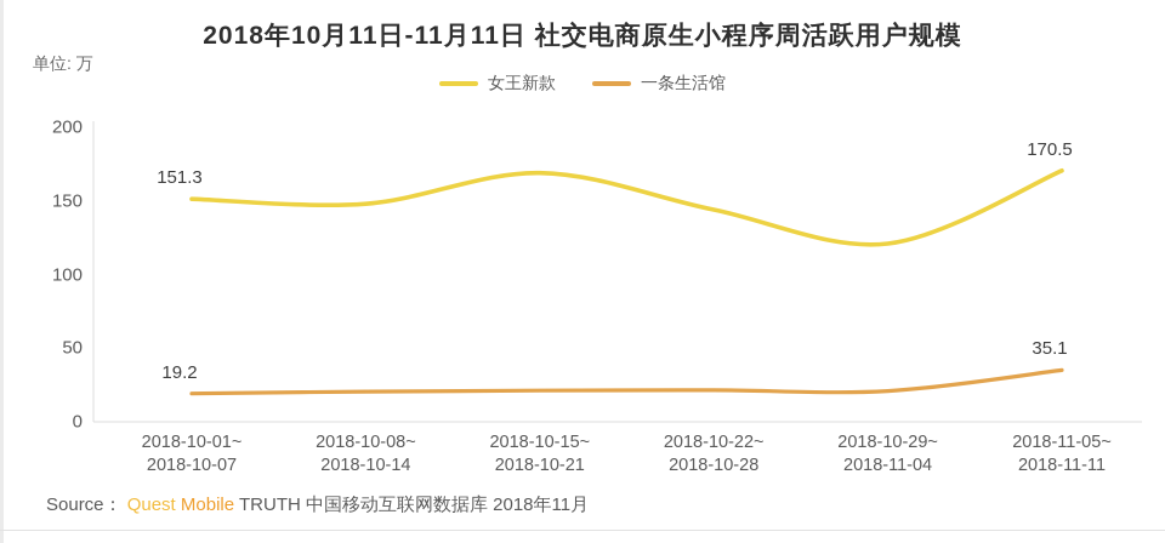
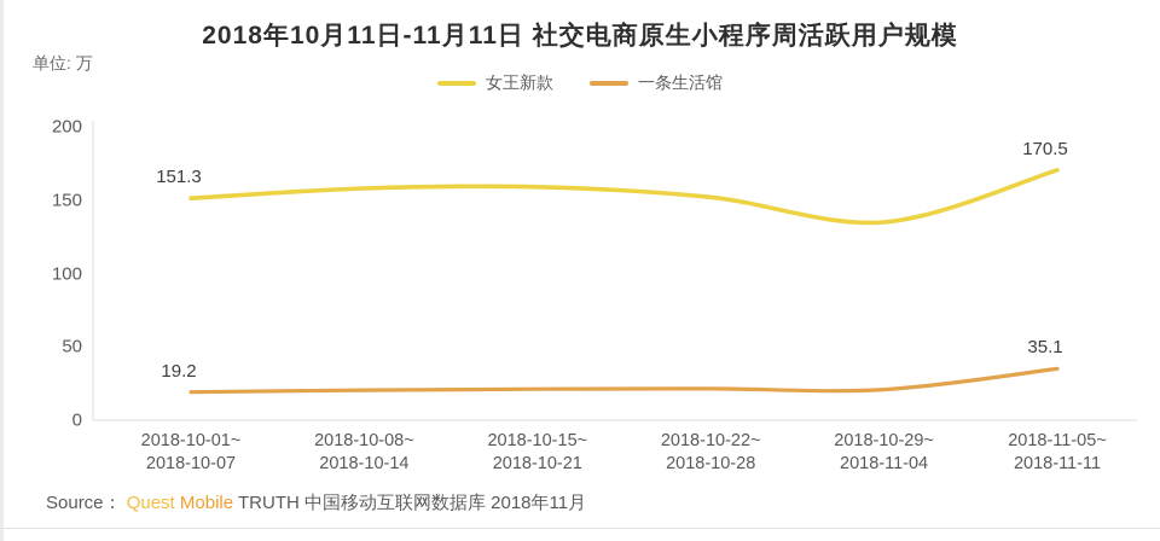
女王新款/2018-10-08~2018-10-14: 148 -> 158
女王新款/2018-10-15~2018-10-21: 169 -> 159
女王新款/2018-10-22~2018-10-28: 144 -> 152
女王新款/2018-10-29~2018-11-04: 121 -> 135
